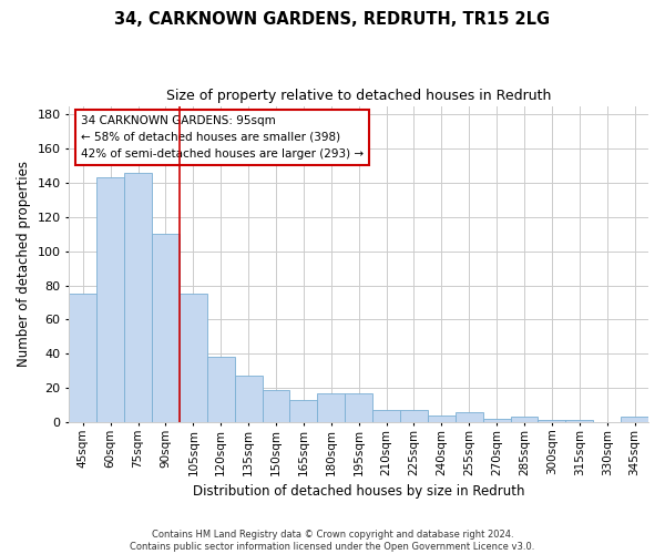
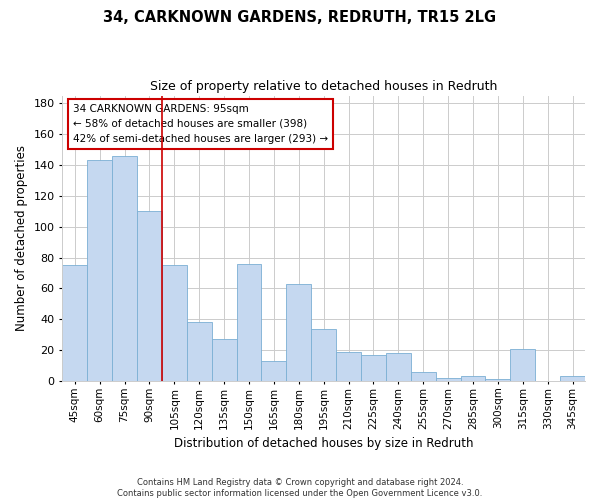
150sqm: 19 -> 76
180sqm: 17 -> 63
195sqm: 17 -> 34
210sqm: 7 -> 19
225sqm: 7 -> 17
240sqm: 4 -> 18
315sqm: 1 -> 21
